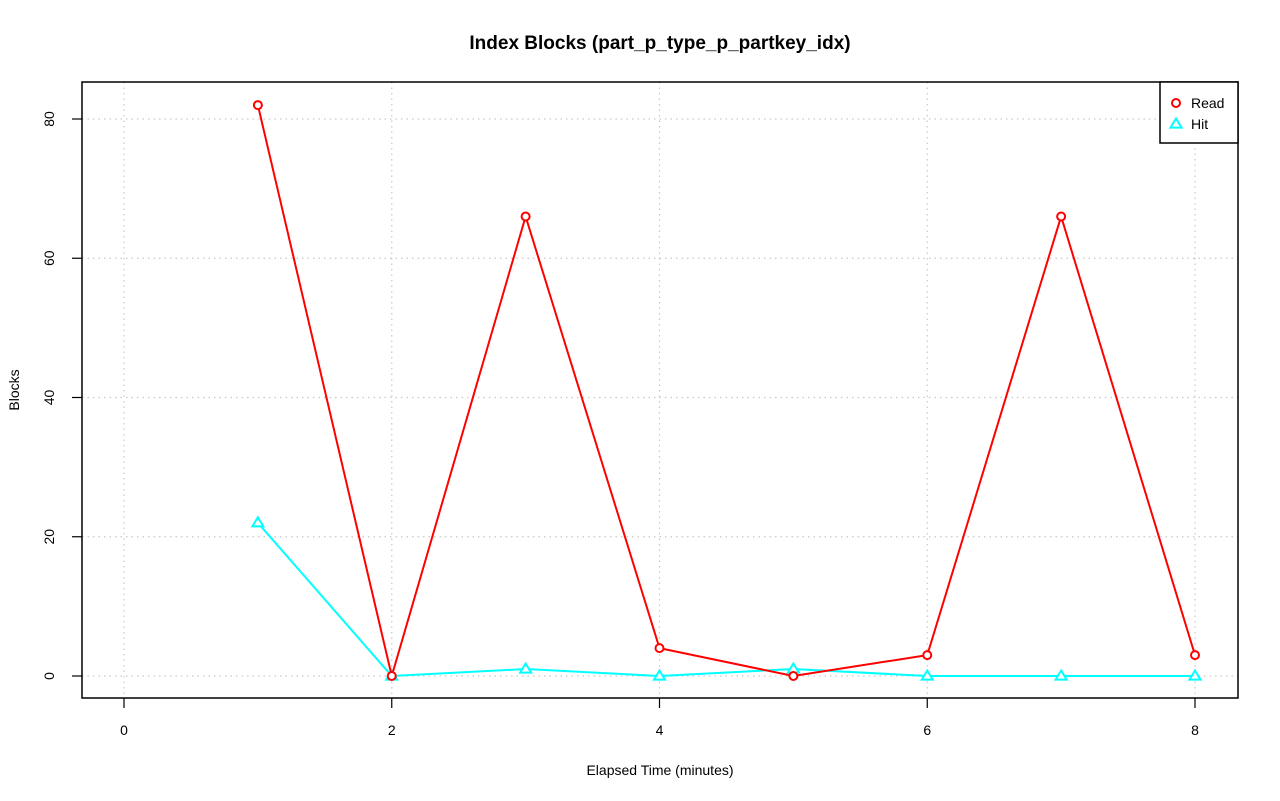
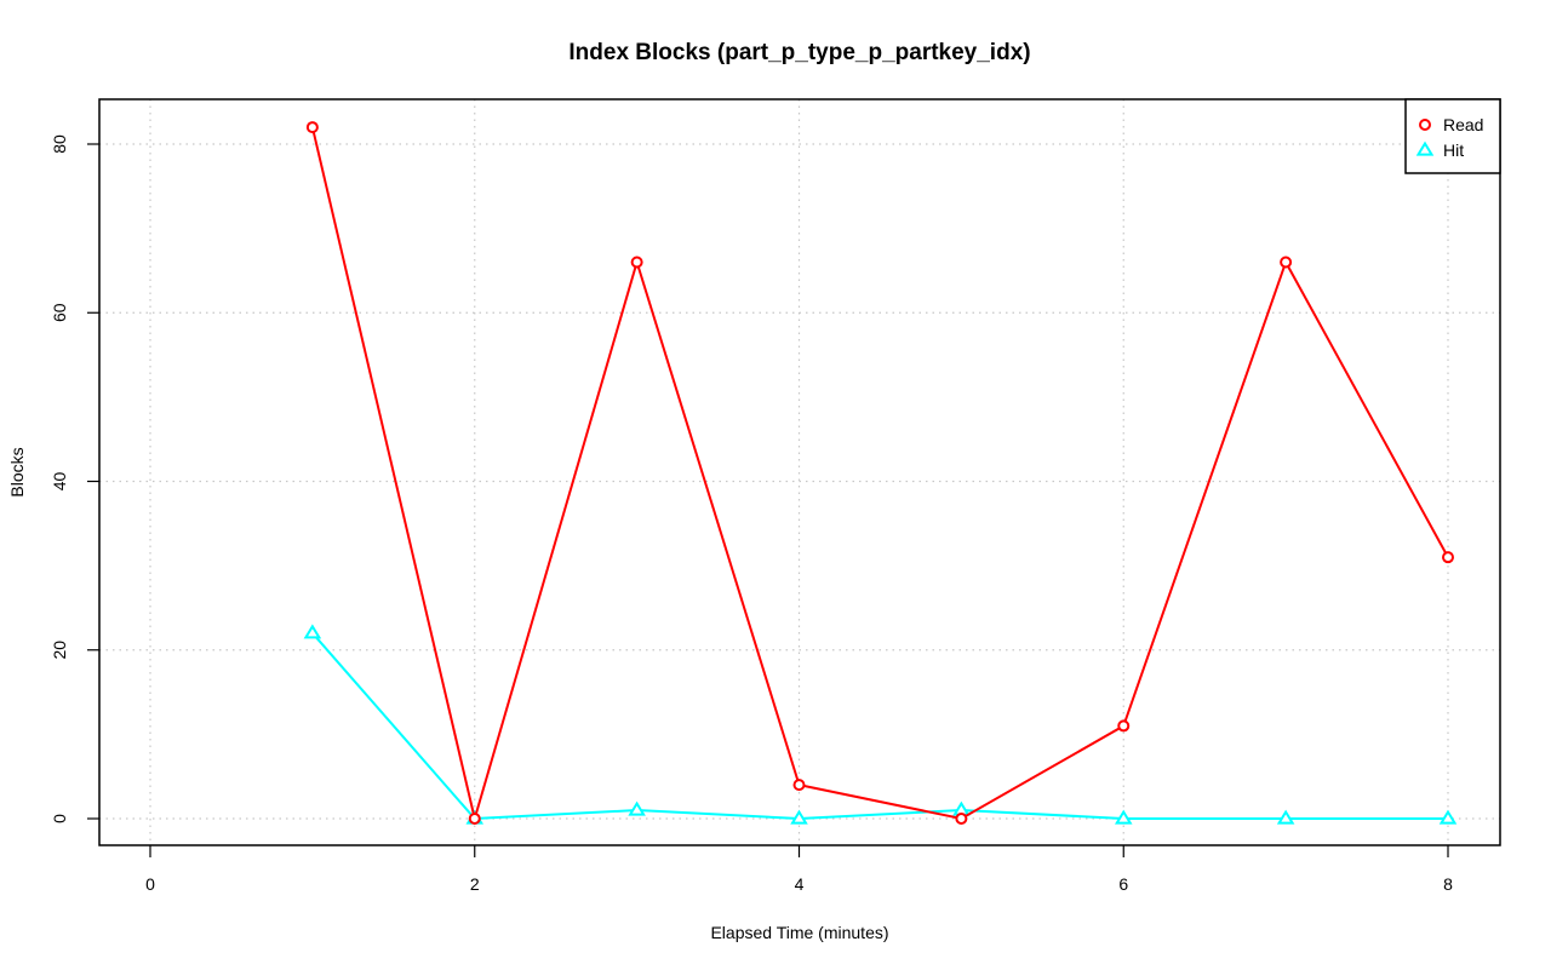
Read/6: 3 -> 11
Read/8: 3 -> 31
